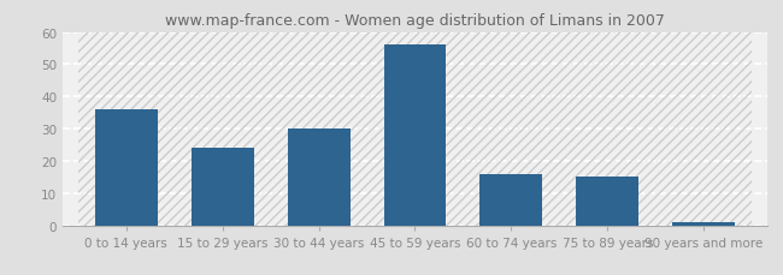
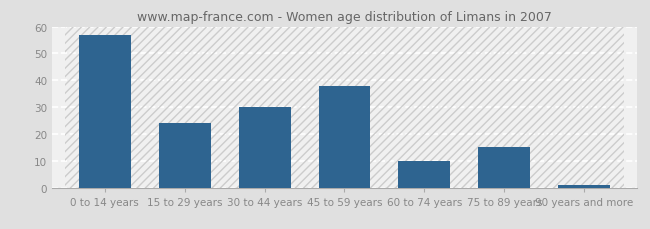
0 to 14 years: 36 -> 57
45 to 59 years: 56 -> 38
60 to 74 years: 16 -> 10
